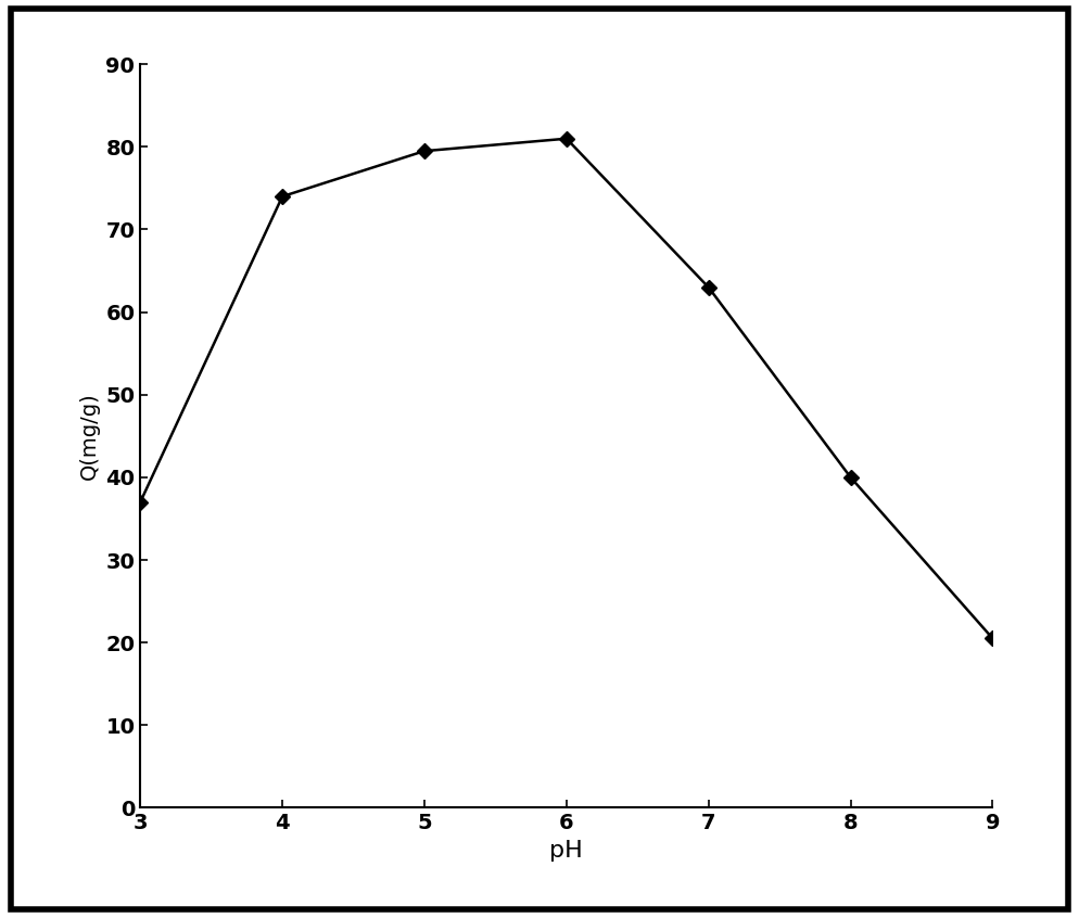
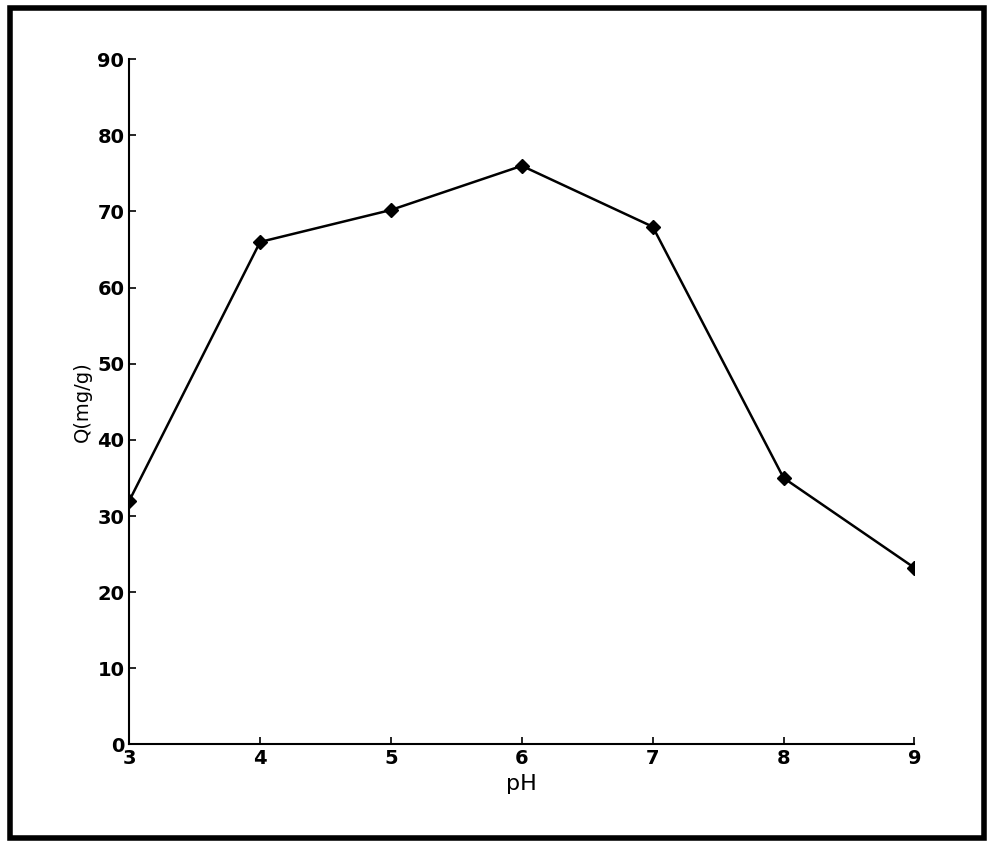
3: 37.0 -> 32.0
4: 74.0 -> 66.0
5: 79.5 -> 70.2
6: 81.0 -> 76.0
7: 63.0 -> 68.0
8: 40.0 -> 35.0
9: 20.5 -> 23.2
